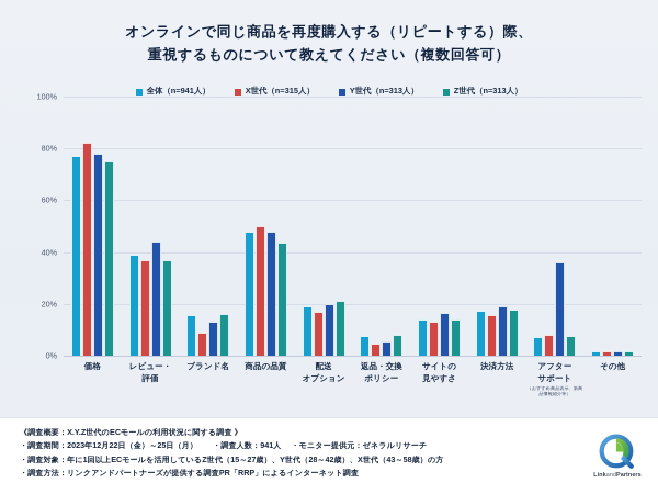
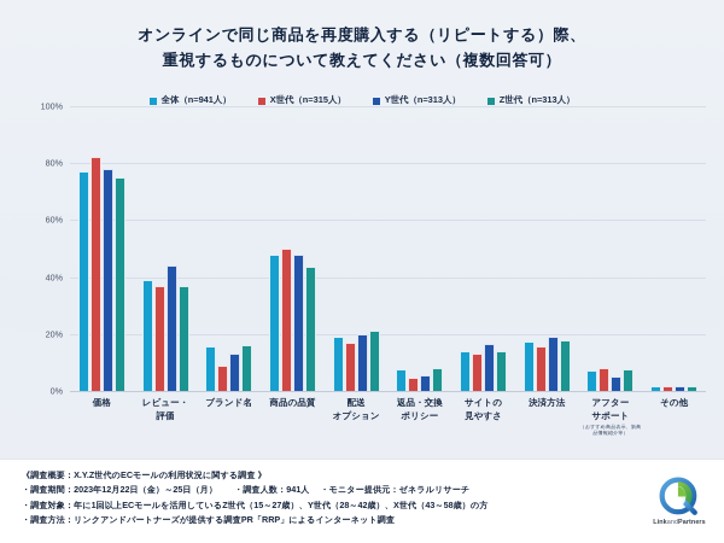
Y世代（n=313人）/アフターサポート（おすすめ商品表示、新商品情報紹介等）: 36% -> 5%
